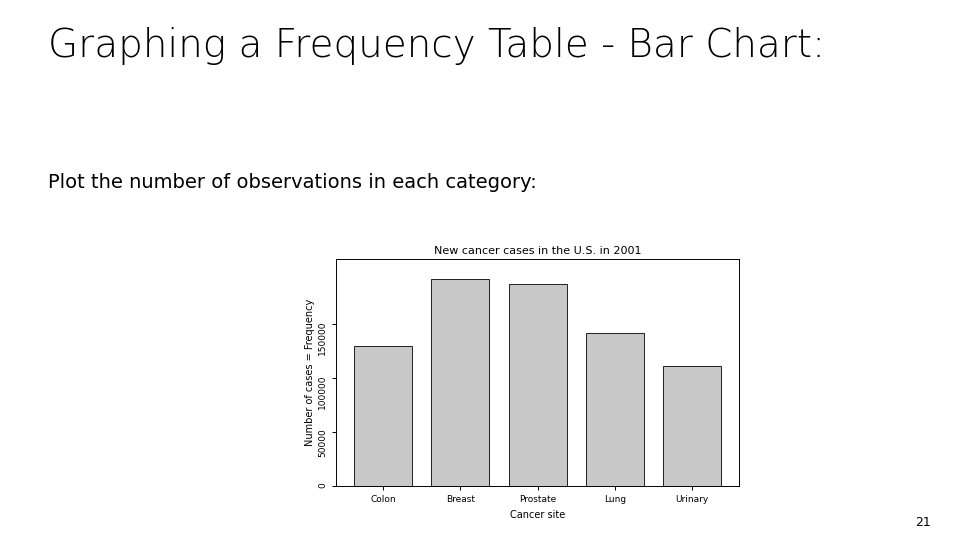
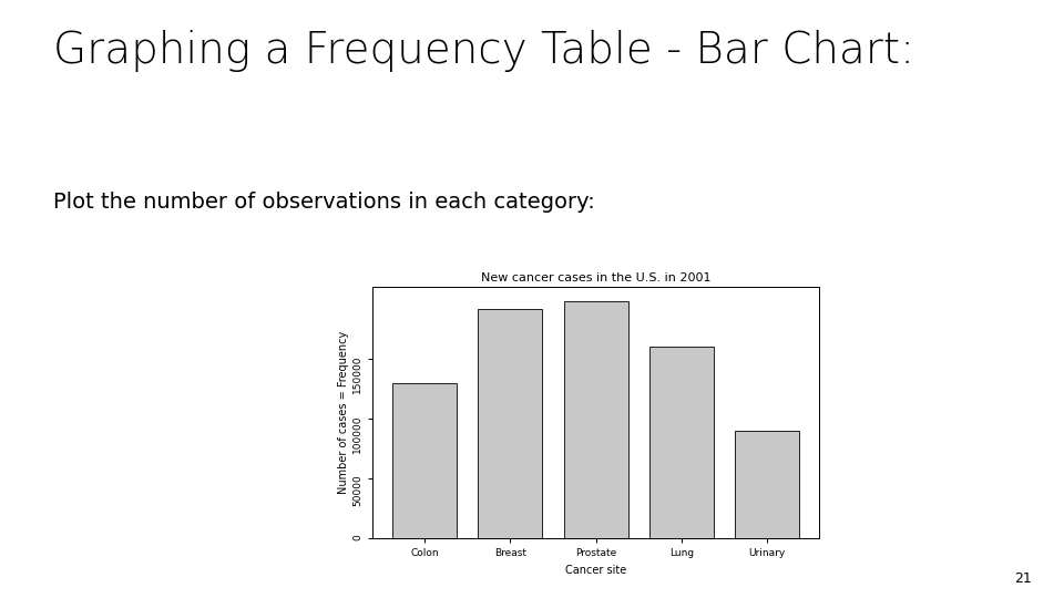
Prostate: 187000 -> 198000
Lung: 142000 -> 160000
Urinary: 111000 -> 90000
